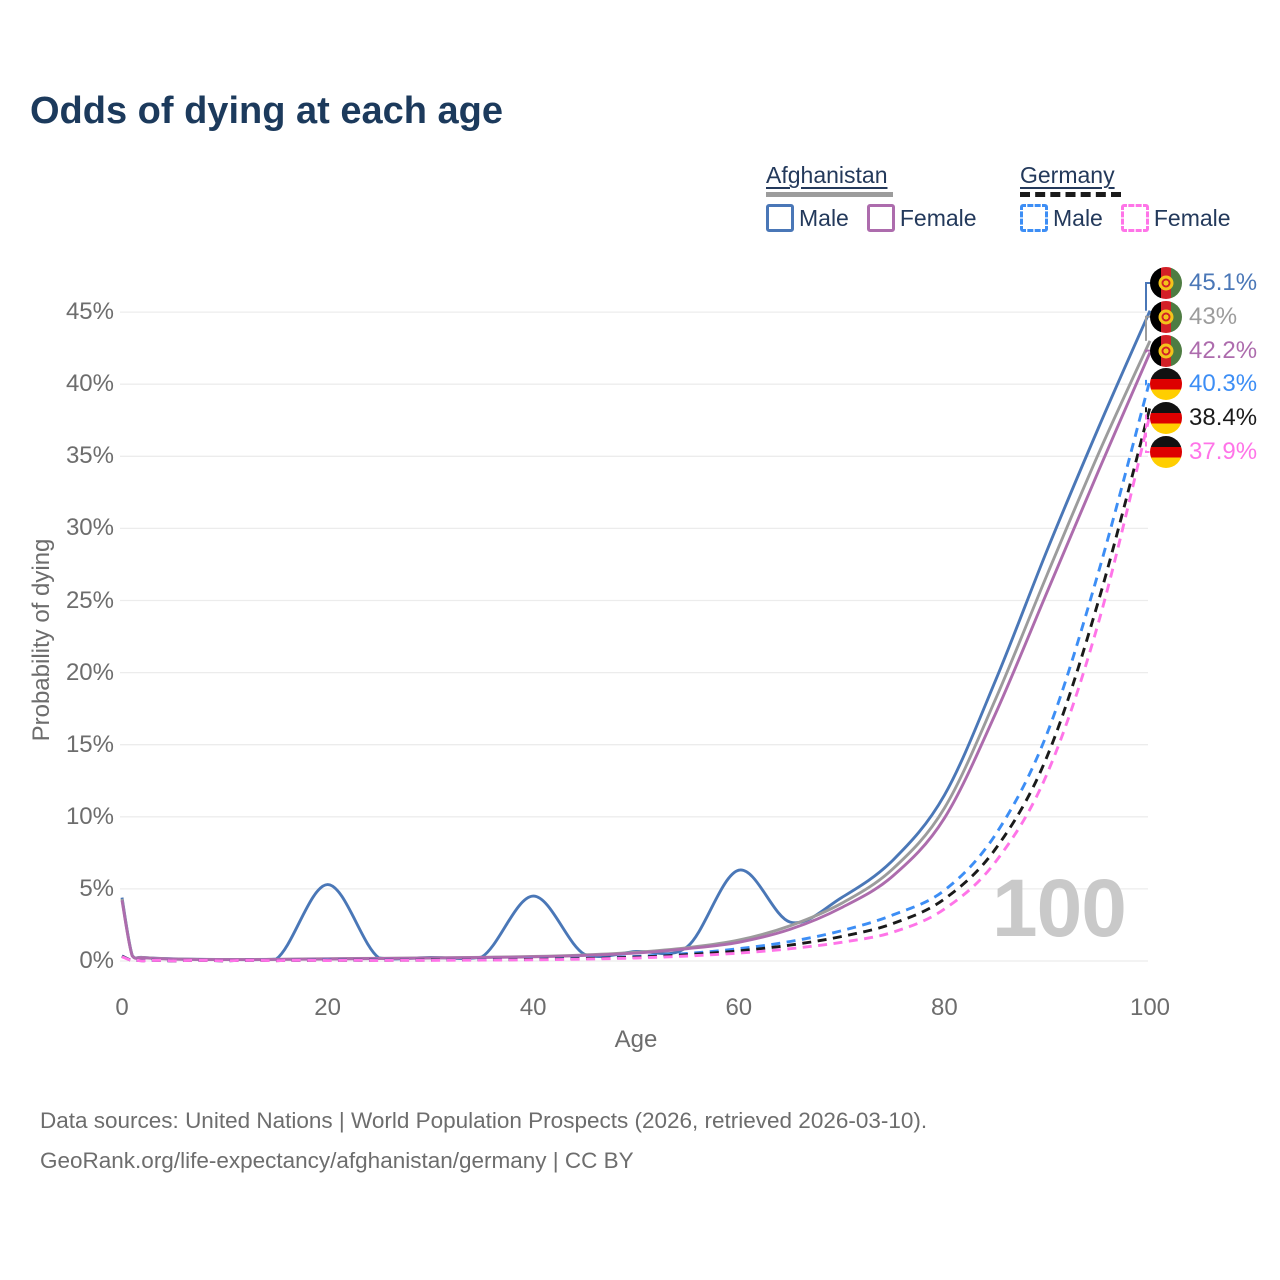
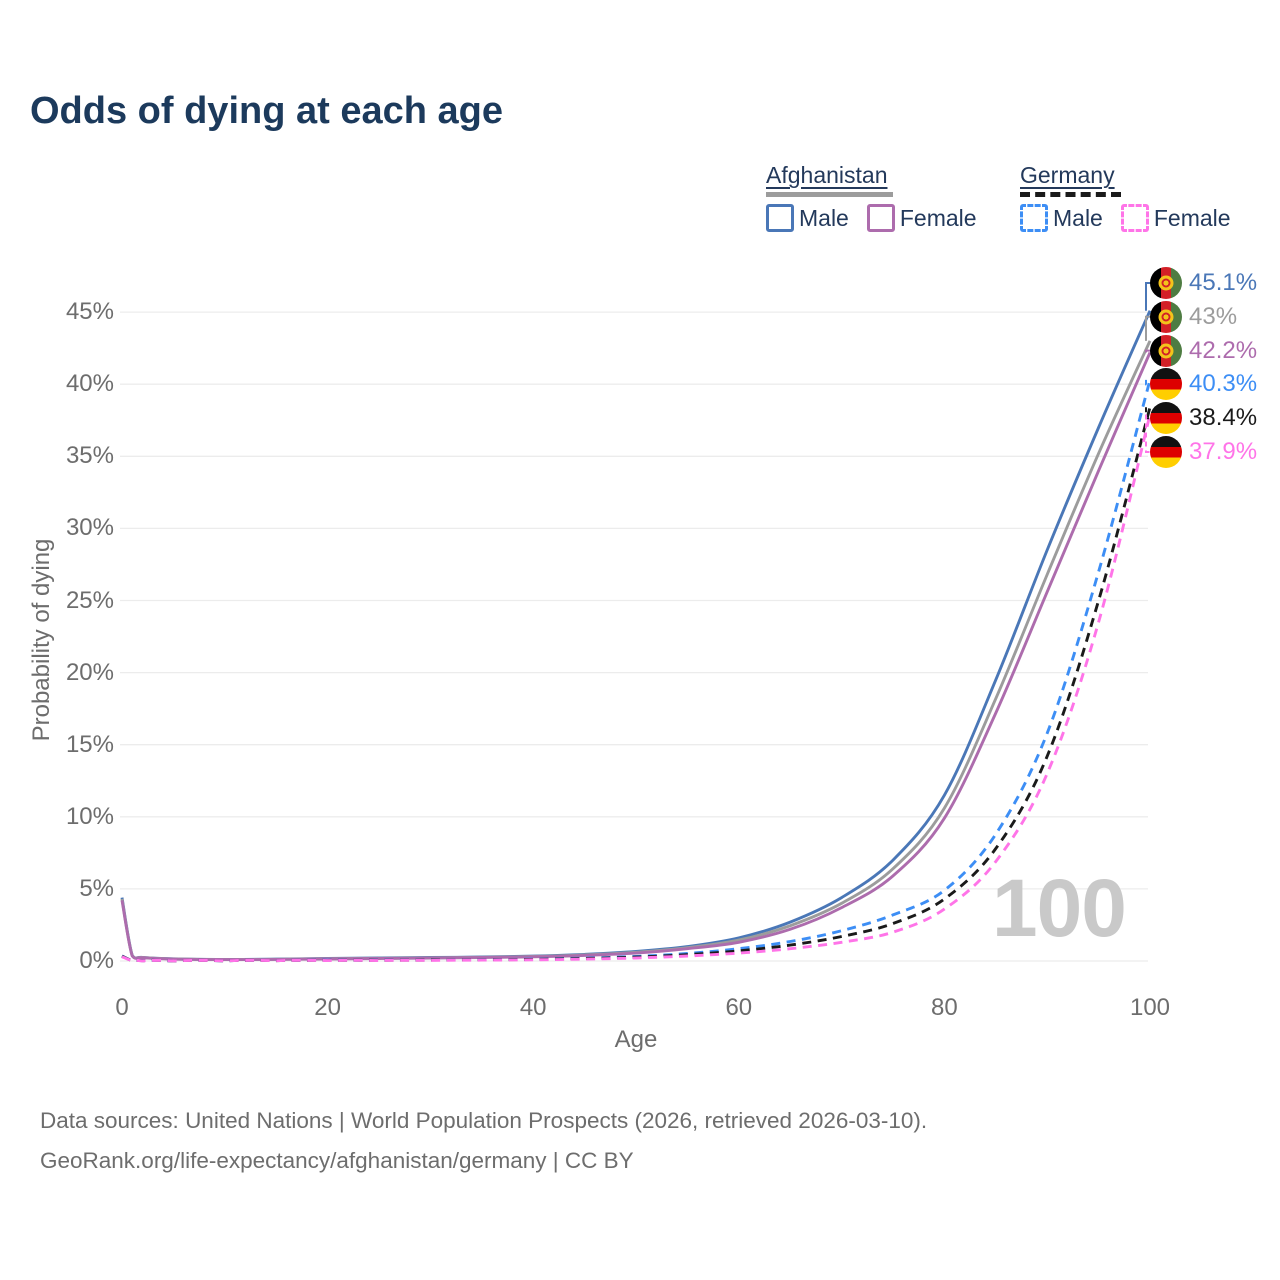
Afghanistan Male/20: 5.3% -> 0.2%
Afghanistan Male/40: 4.5% -> 0.3%
Afghanistan Male/60: 6.3% -> 1.6%
